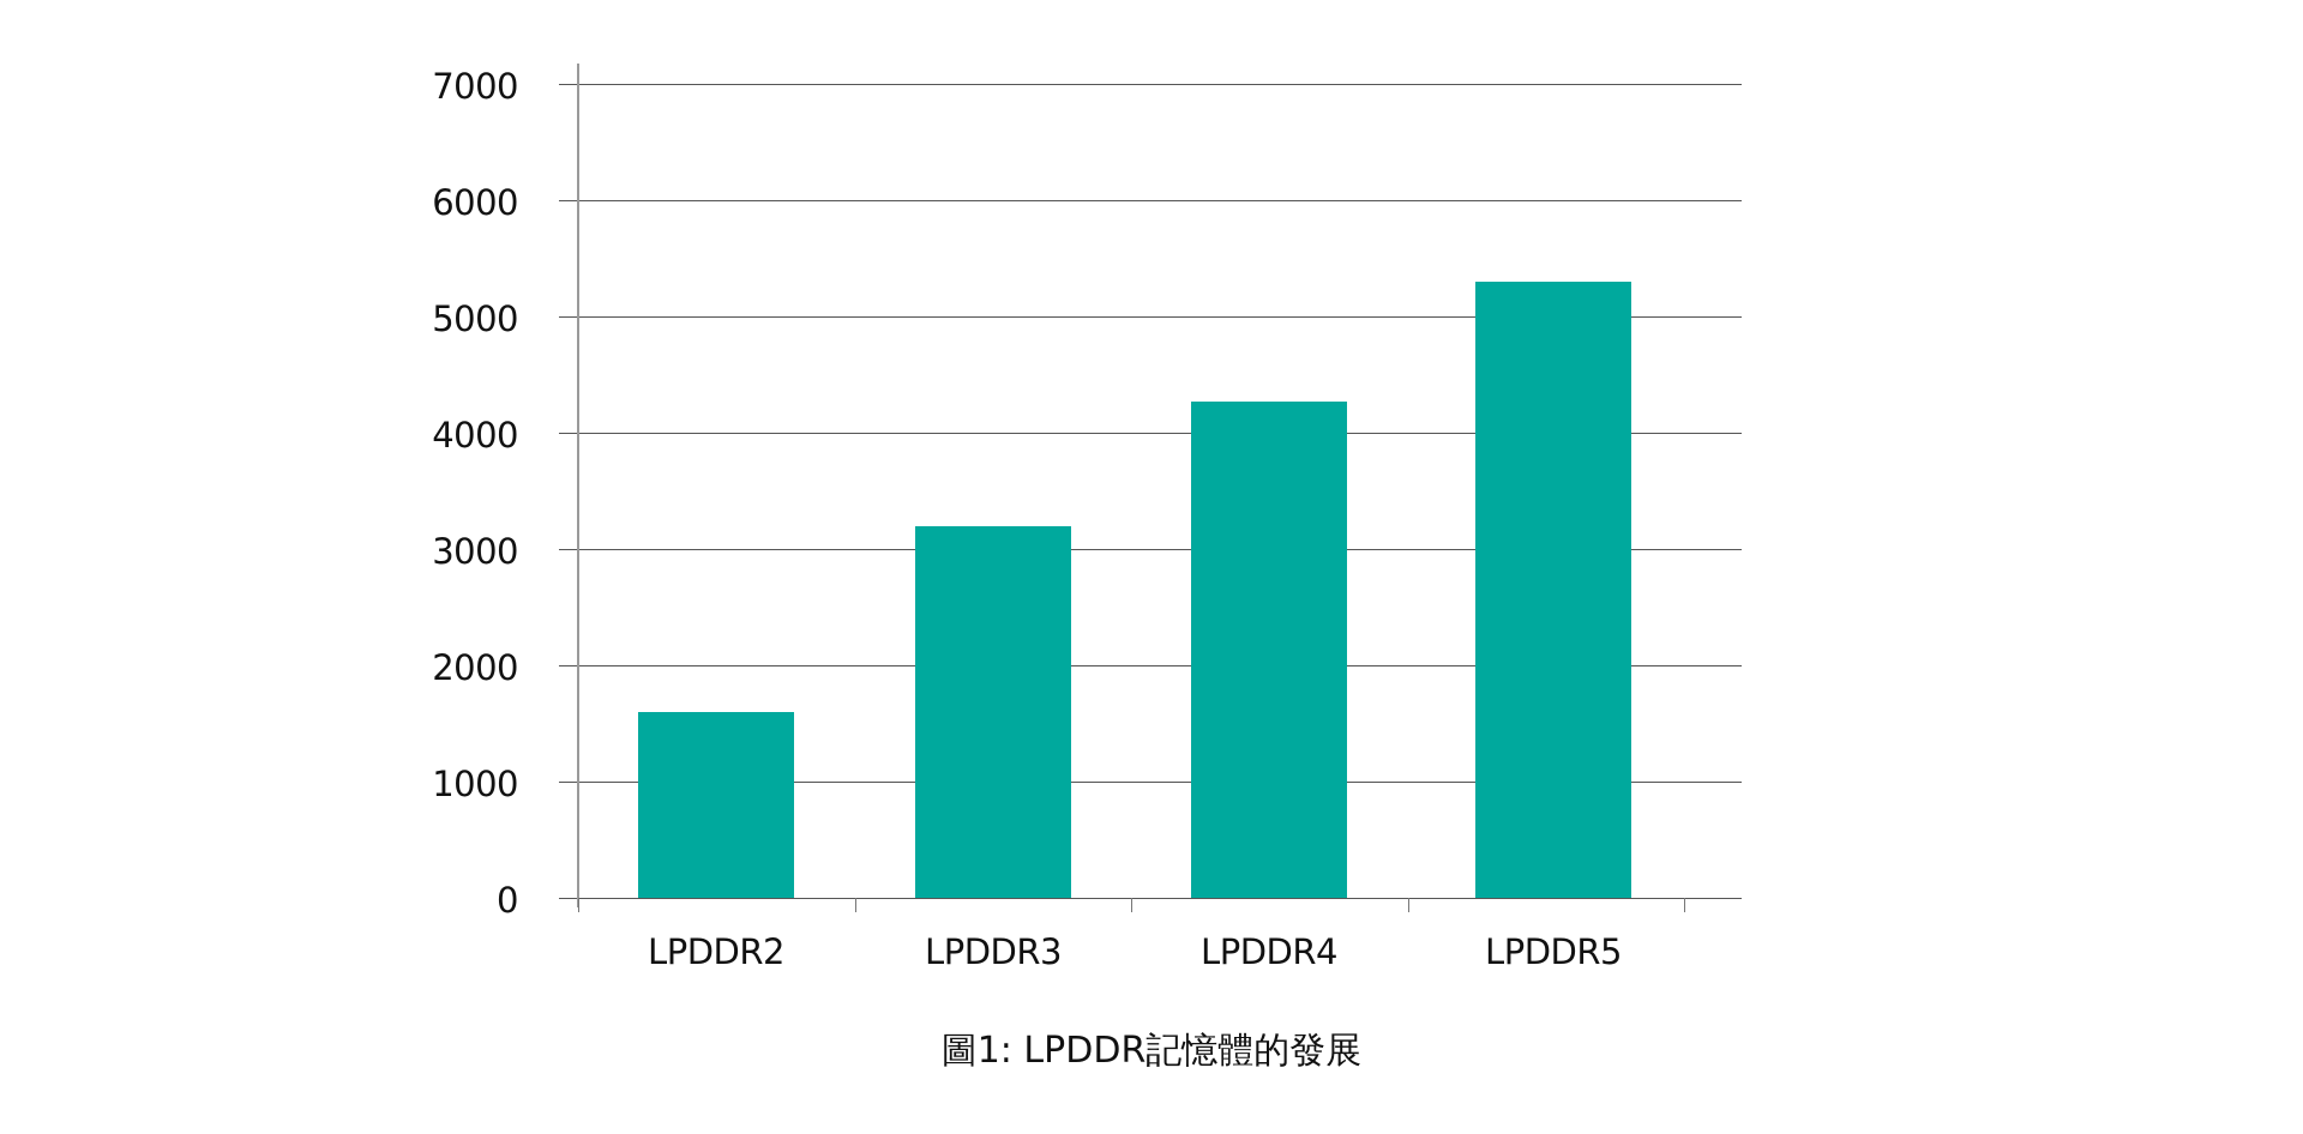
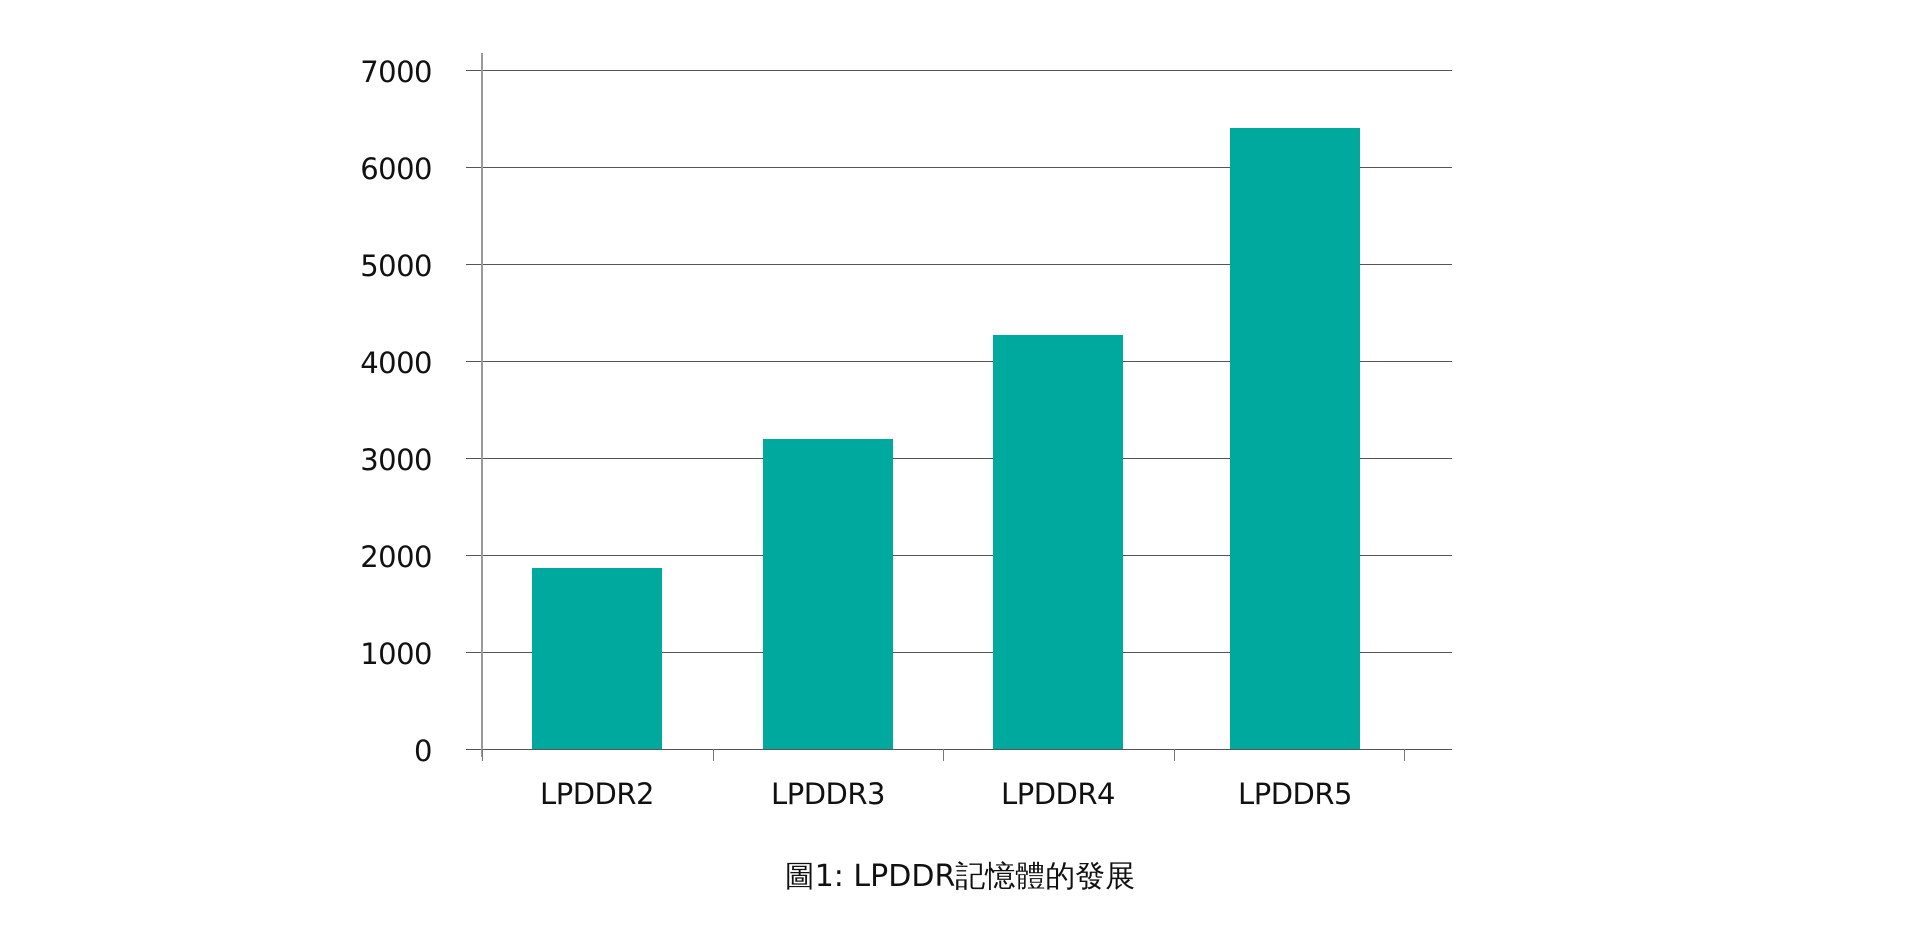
LPDDR2: 1600 -> 1900
LPDDR5: 5300 -> 6400
